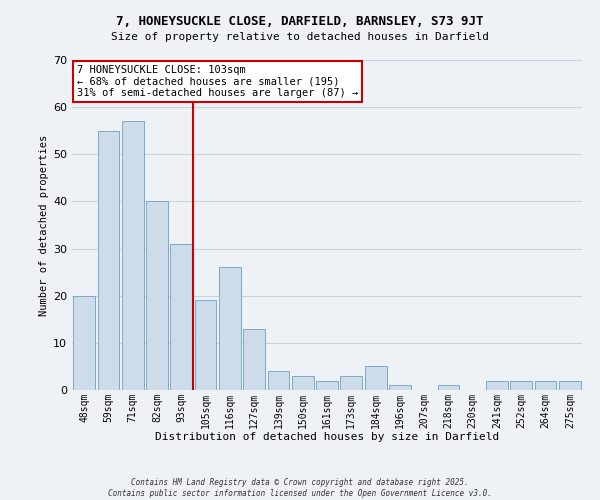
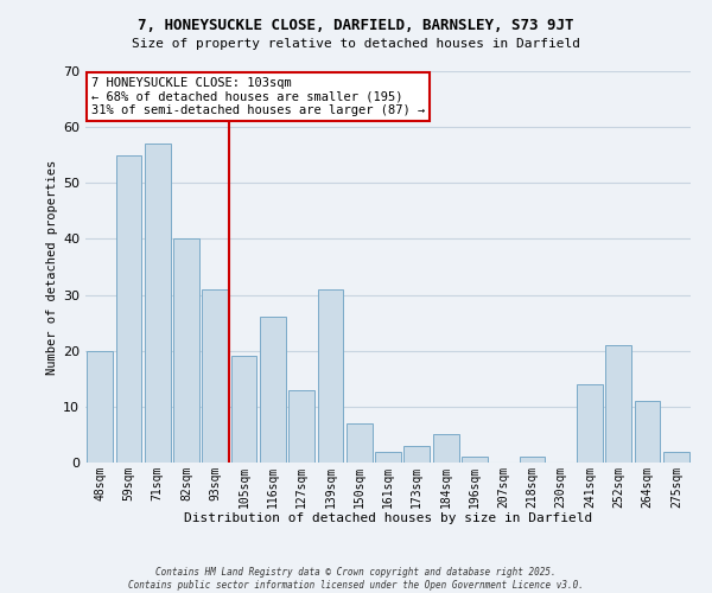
139sqm: 4 -> 31
150sqm: 3 -> 7
241sqm: 2 -> 14
252sqm: 2 -> 21
264sqm: 2 -> 11
